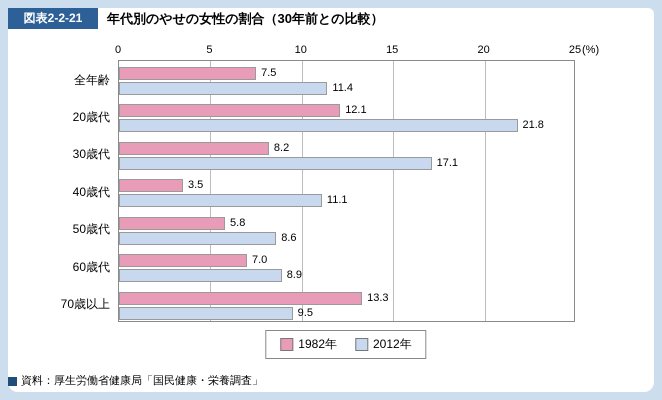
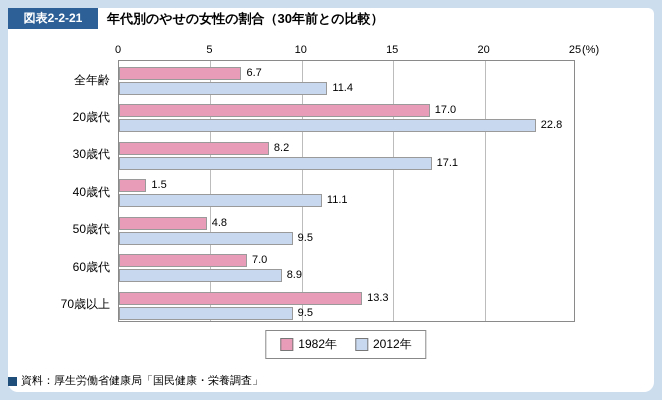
1982年/全年齢: 7.5 -> 6.7
1982年/20歳代: 12.1 -> 17.0
2012年/20歳代: 21.8 -> 22.8
1982年/40歳代: 3.5 -> 1.5
1982年/50歳代: 5.8 -> 4.8
2012年/50歳代: 8.6 -> 9.5
